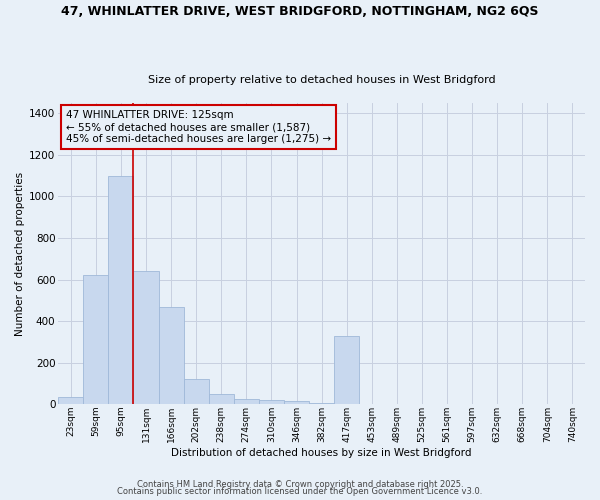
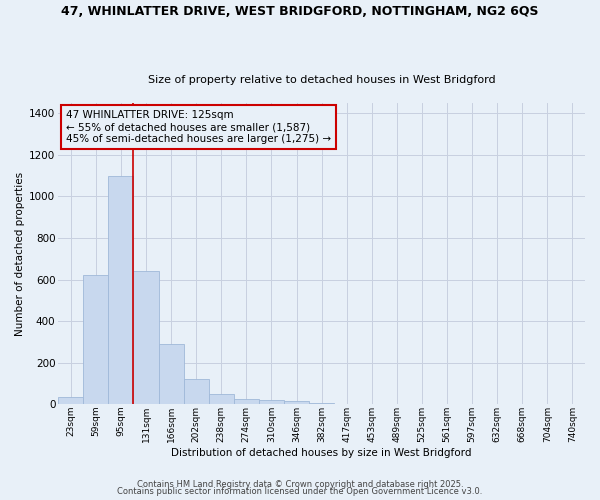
166sqm: 470 -> 290
417sqm: 330 -> 2
